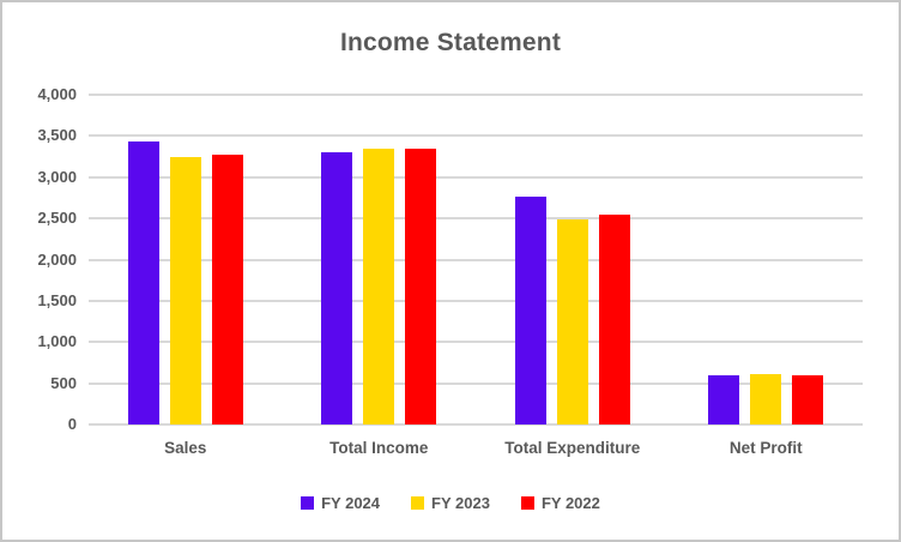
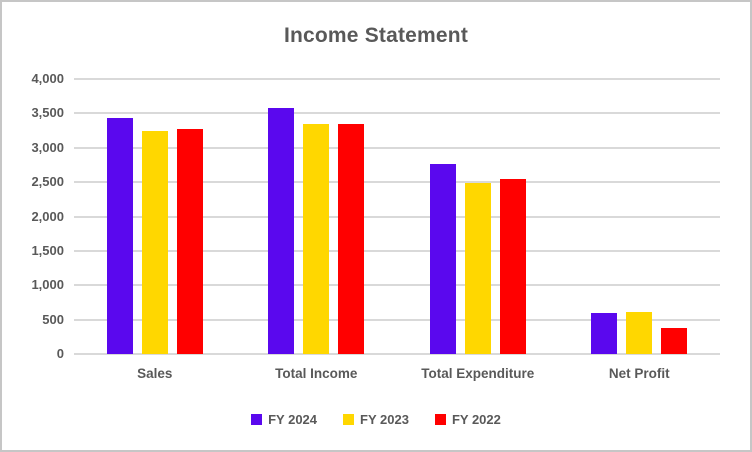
FY 2024/Total Income: 3300 -> 3600
FY 2022/Net Profit: 600 -> 400
